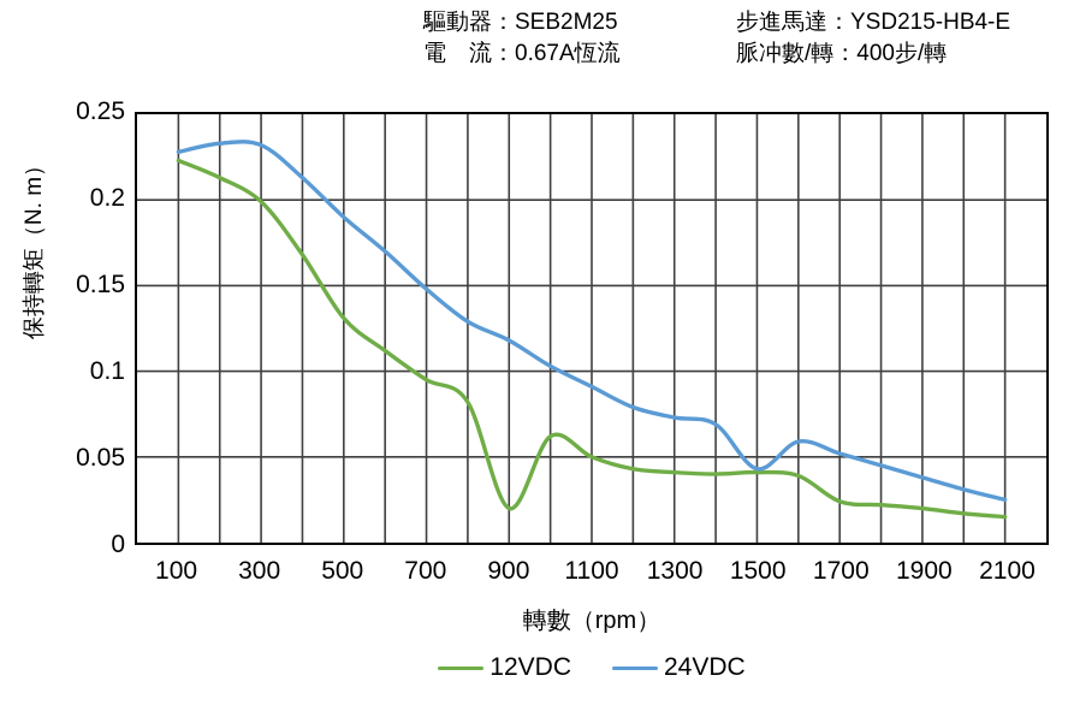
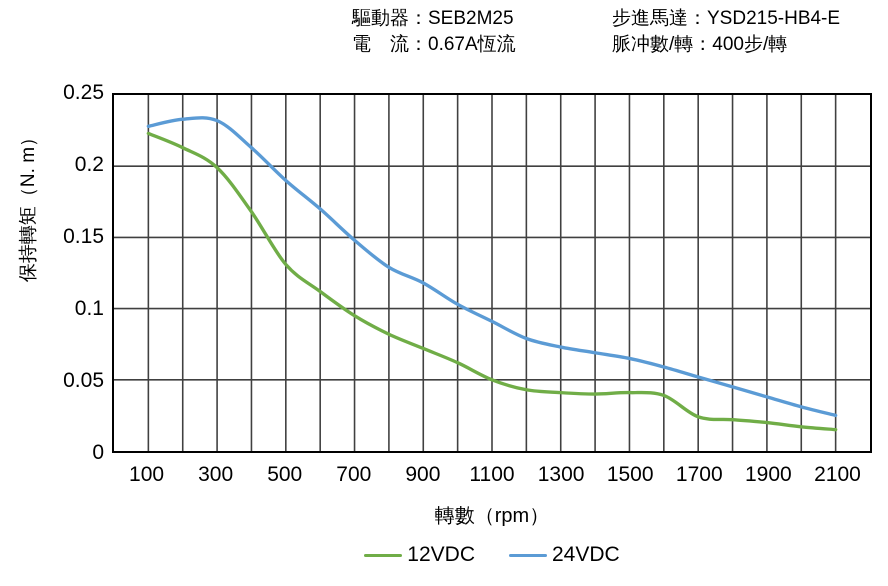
12VDC/900: 0.020 -> 0.072
24VDC/1500: 0.043 -> 0.065
